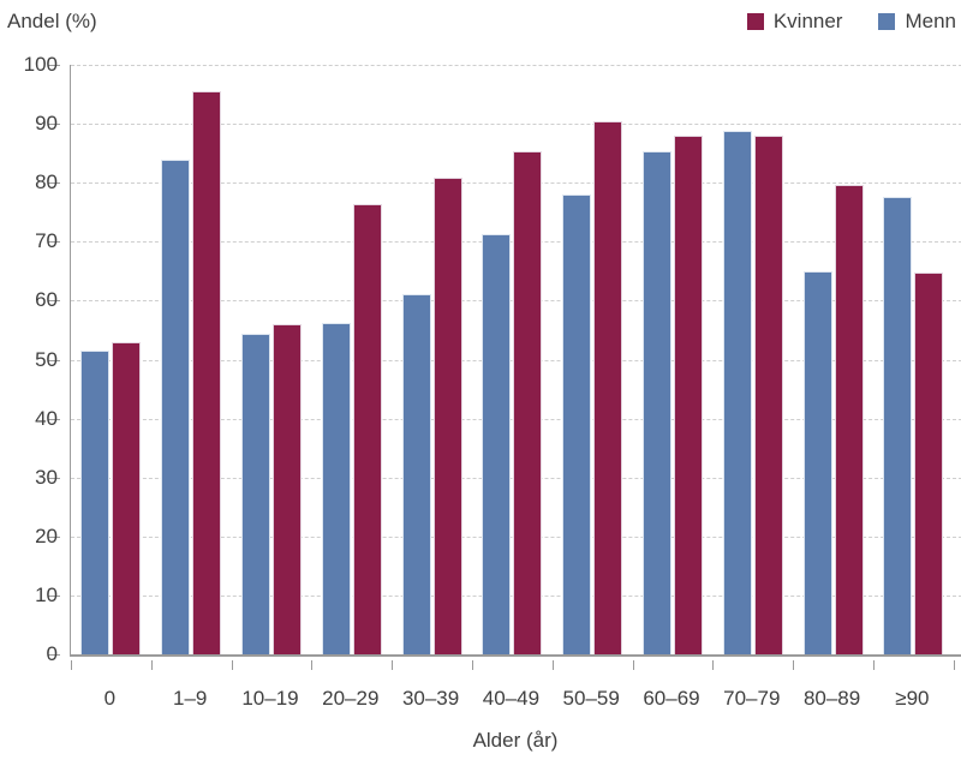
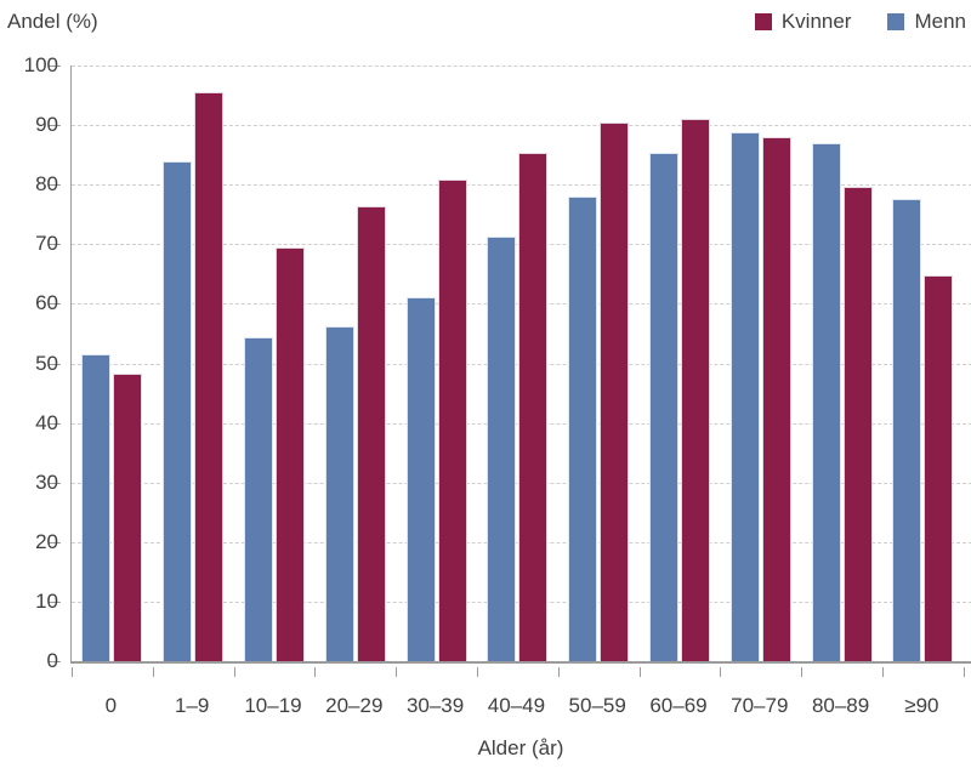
Kvinner/0: 53 -> 48
Kvinner/10–19: 56 -> 69
Kvinner/60–69: 88 -> 91
Menn/80–89: 65 -> 87
